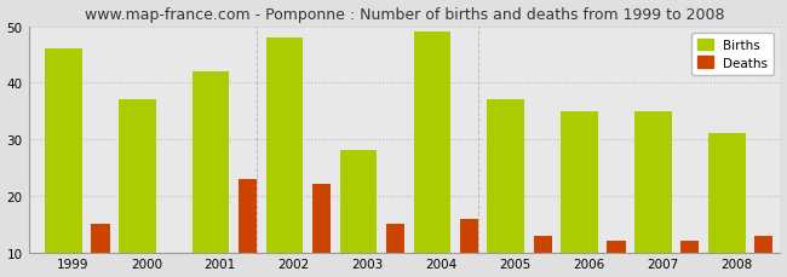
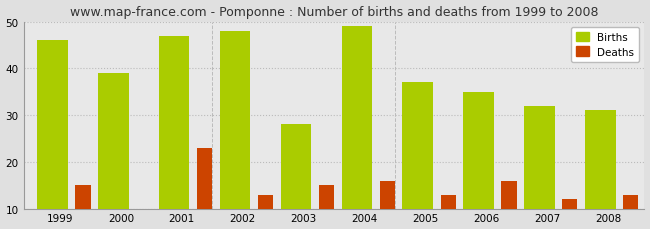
Births/2000: 37 -> 39
Births/2001: 42 -> 47
Deaths/2002: 22 -> 13
Deaths/2006: 12 -> 16
Births/2007: 35 -> 32
